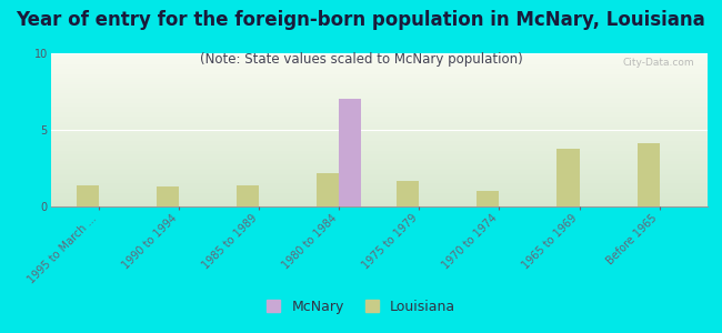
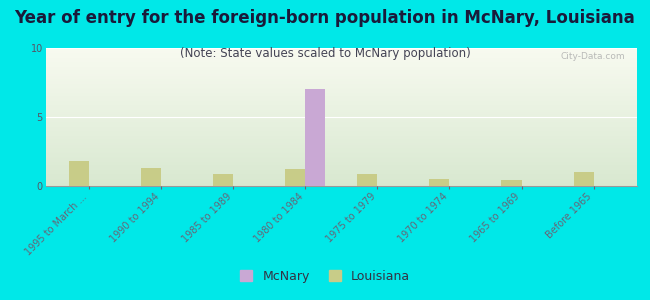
Louisiana/1995 to March ...: 1.4 -> 1.8
Louisiana/1985 to 1989: 1.4 -> 0.9
Louisiana/1980 to 1984: 2.2 -> 1.2
Louisiana/1975 to 1979: 1.7 -> 0.9
Louisiana/1970 to 1974: 1.0 -> 0.5
Louisiana/1965 to 1969: 3.8 -> 0.4
Louisiana/Before 1965: 4.1 -> 1.0
